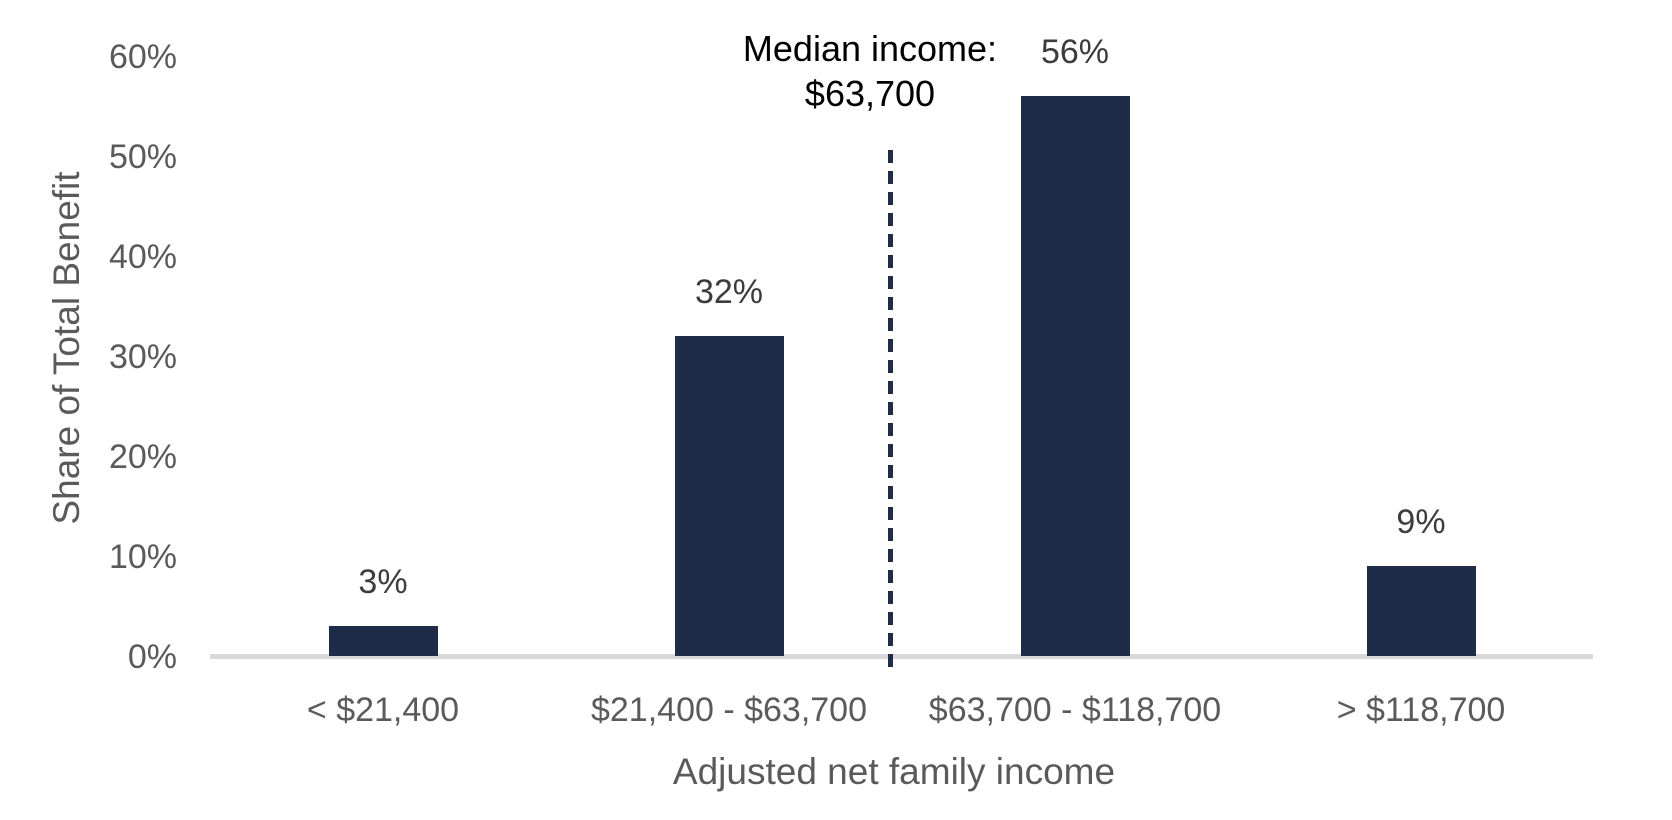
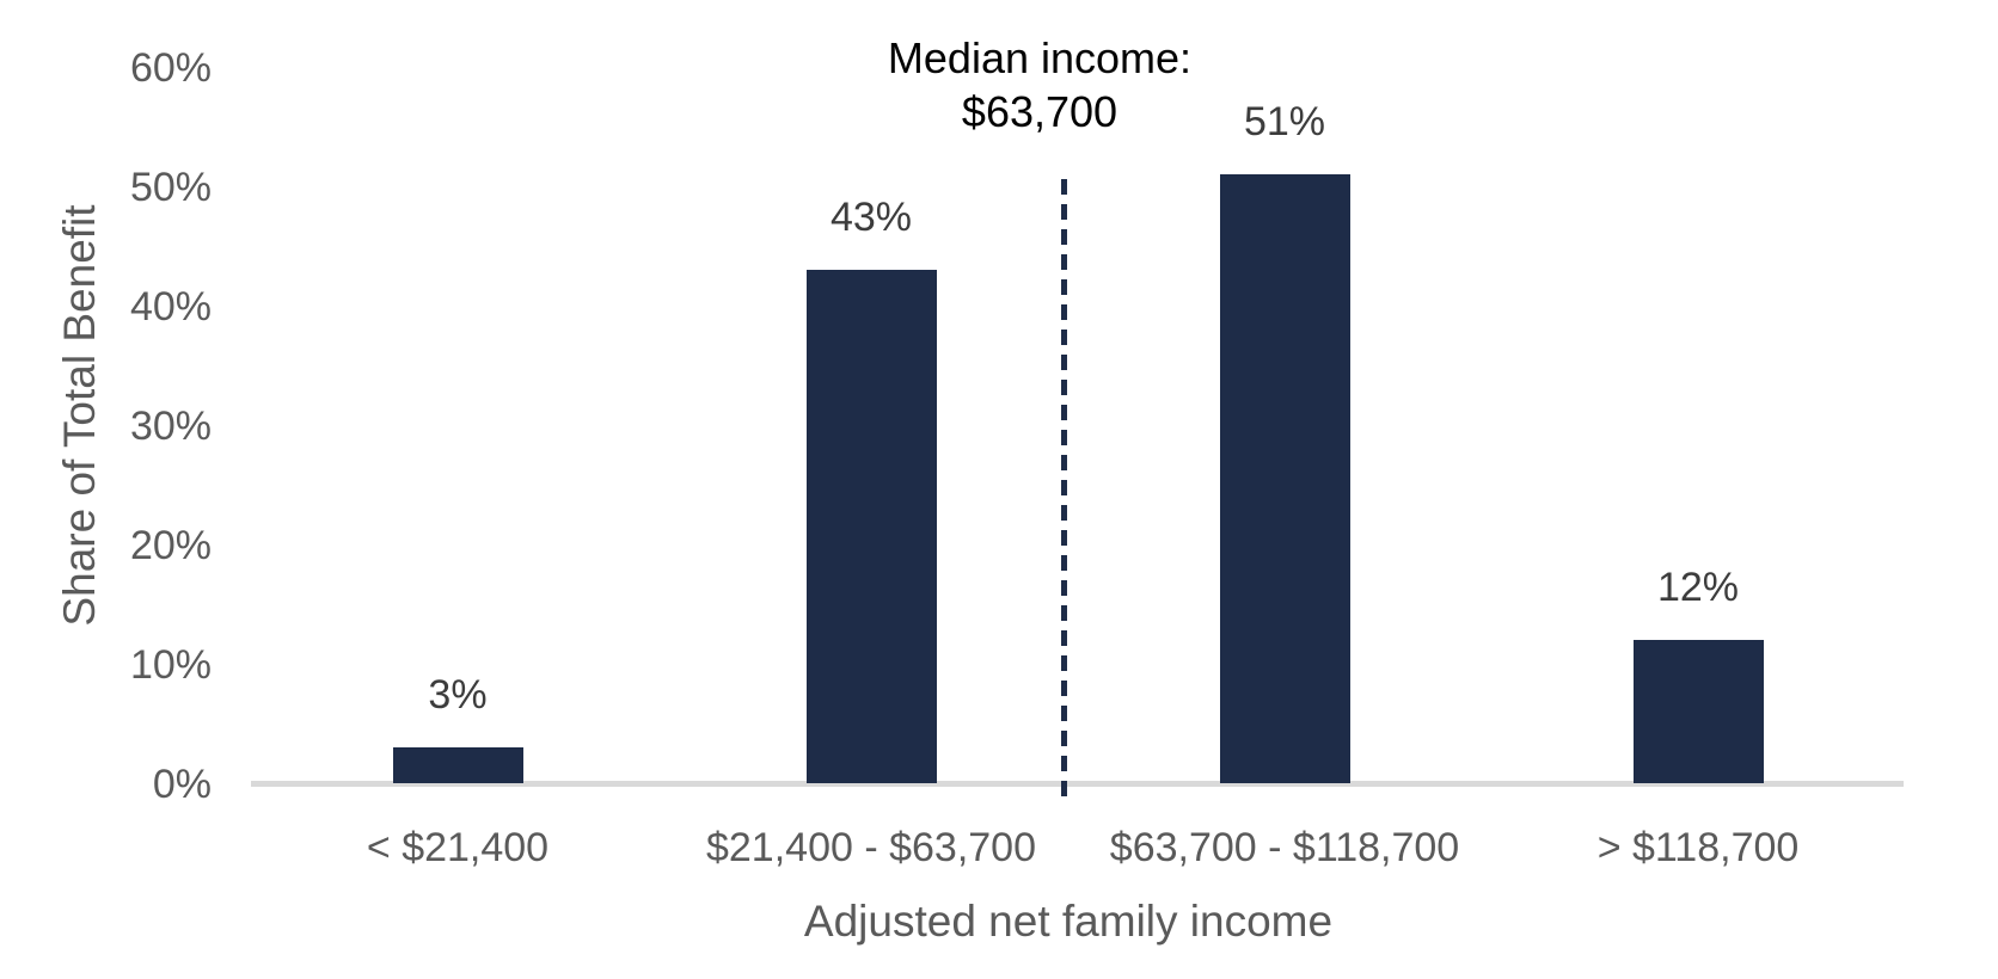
$21,400 - $63,700: 32% -> 43%
$63,700 - $118,700: 56% -> 51%
> $118,700: 9% -> 12%
